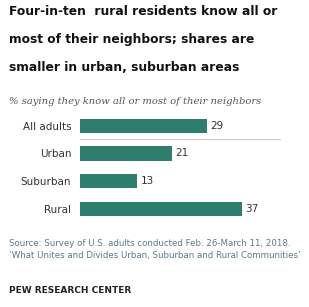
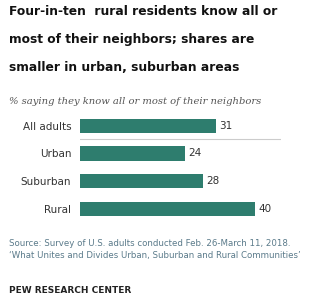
All adults: 29 -> 31
Urban: 21 -> 24
Suburban: 13 -> 28
Rural: 37 -> 40
